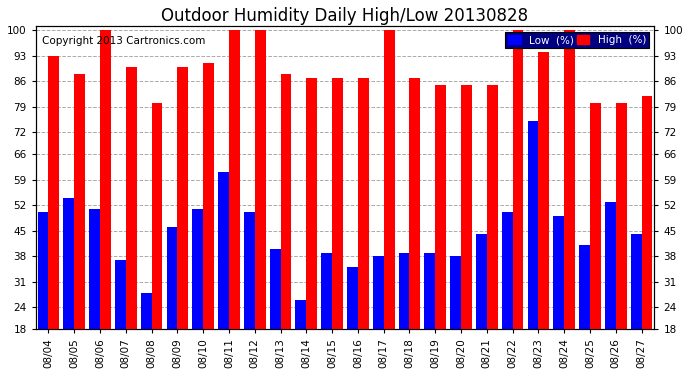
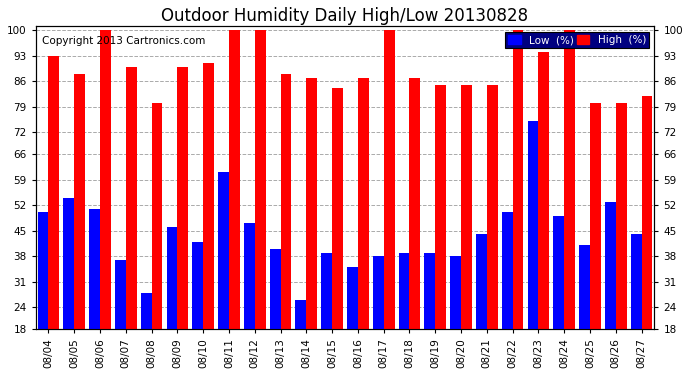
Low (%)/08/10: 51 -> 42
Low (%)/08/12: 50 -> 47
High (%)/08/15: 87 -> 84
